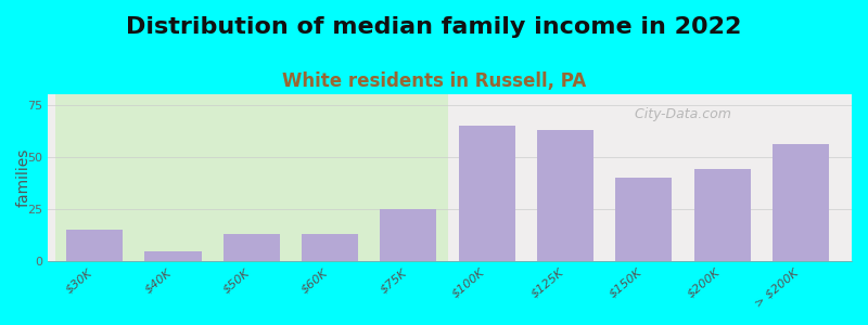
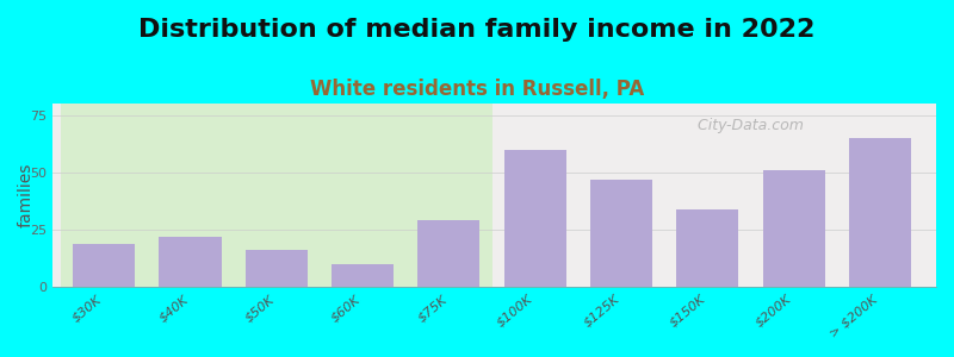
$30K: 15 -> 19
$40K: 5 -> 22
$50K: 13 -> 16
$60K: 13 -> 10
$75K: 25 -> 29
$100K: 65 -> 60
$125K: 63 -> 47
$150K: 40 -> 34
$200K: 44 -> 51
> $200K: 56 -> 65
